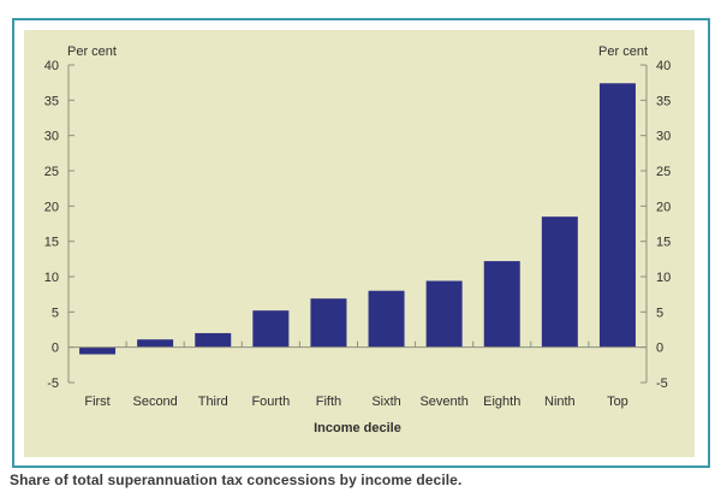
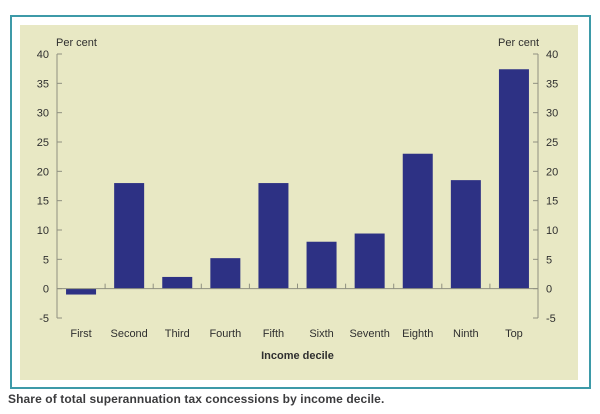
Second: 1 -> 18
Fifth: 7 -> 18
Eighth: 12 -> 23
